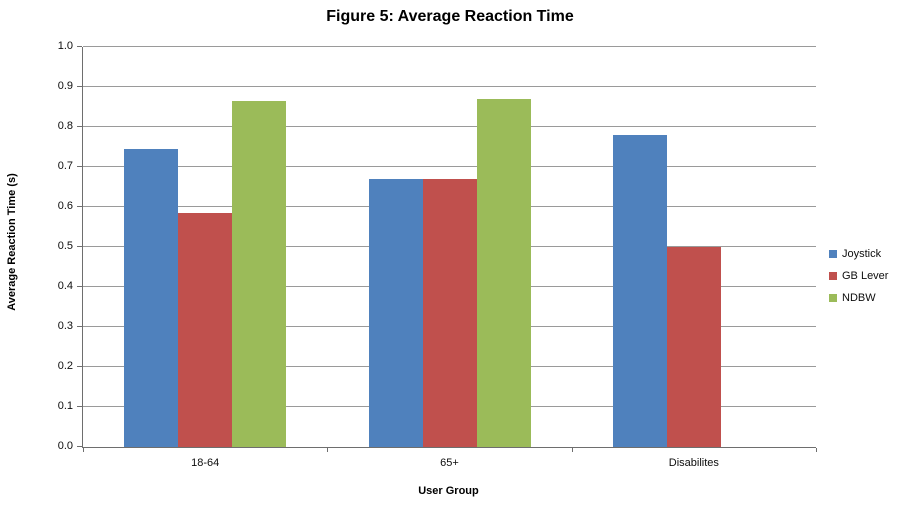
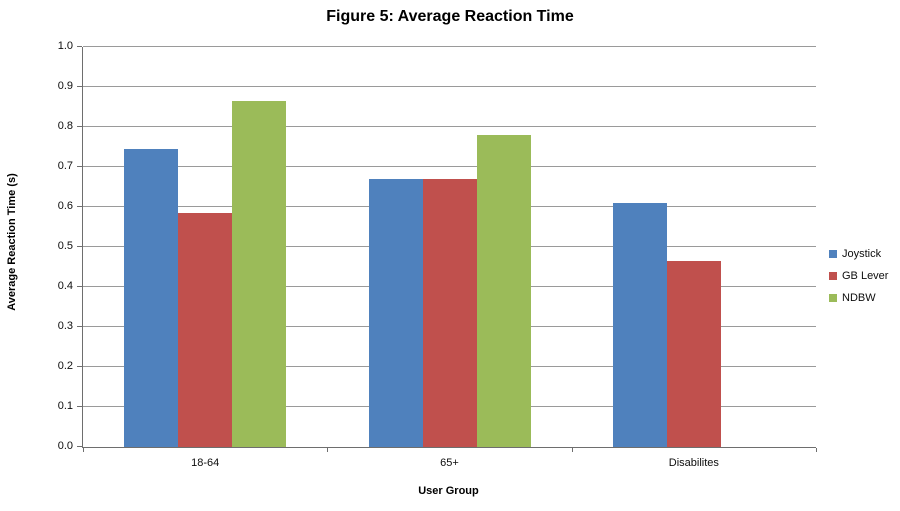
NDBW/65+: 0.87 -> 0.78
Joystick/Disabilites: 0.78 -> 0.61
GB Lever/Disabilites: 0.50 -> 0.47
